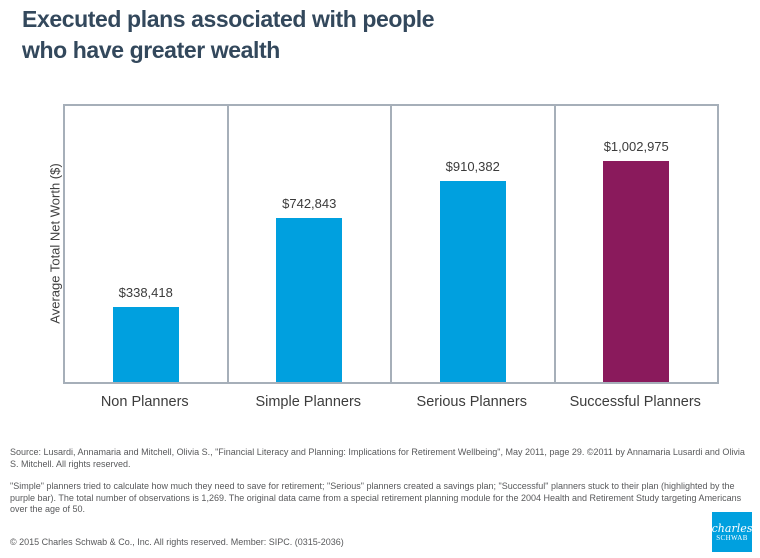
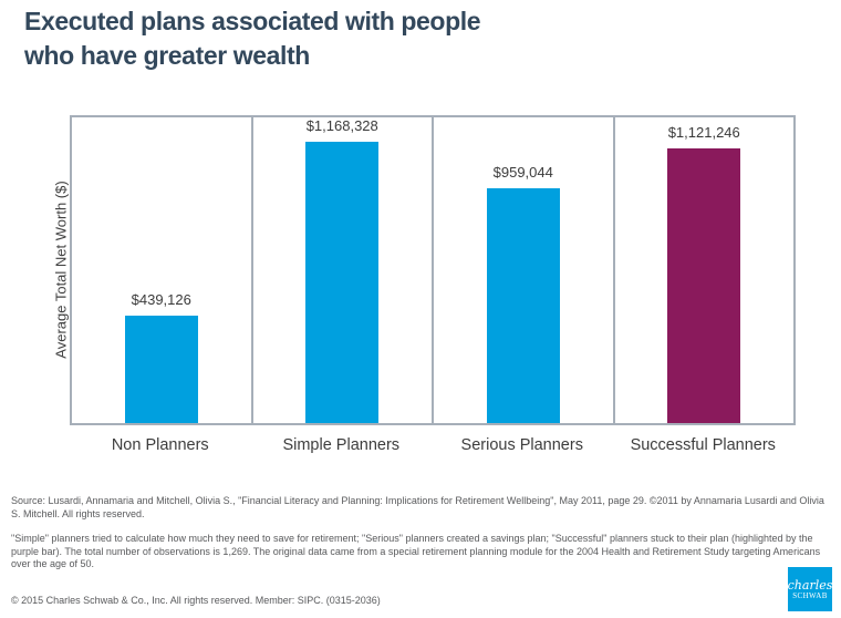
Non Planners: $338,418 -> $439,126
Simple Planners: $742,843 -> $1,168,328
Serious Planners: $910,382 -> $959,044
Successful Planners: $1,002,975 -> $1,121,246
